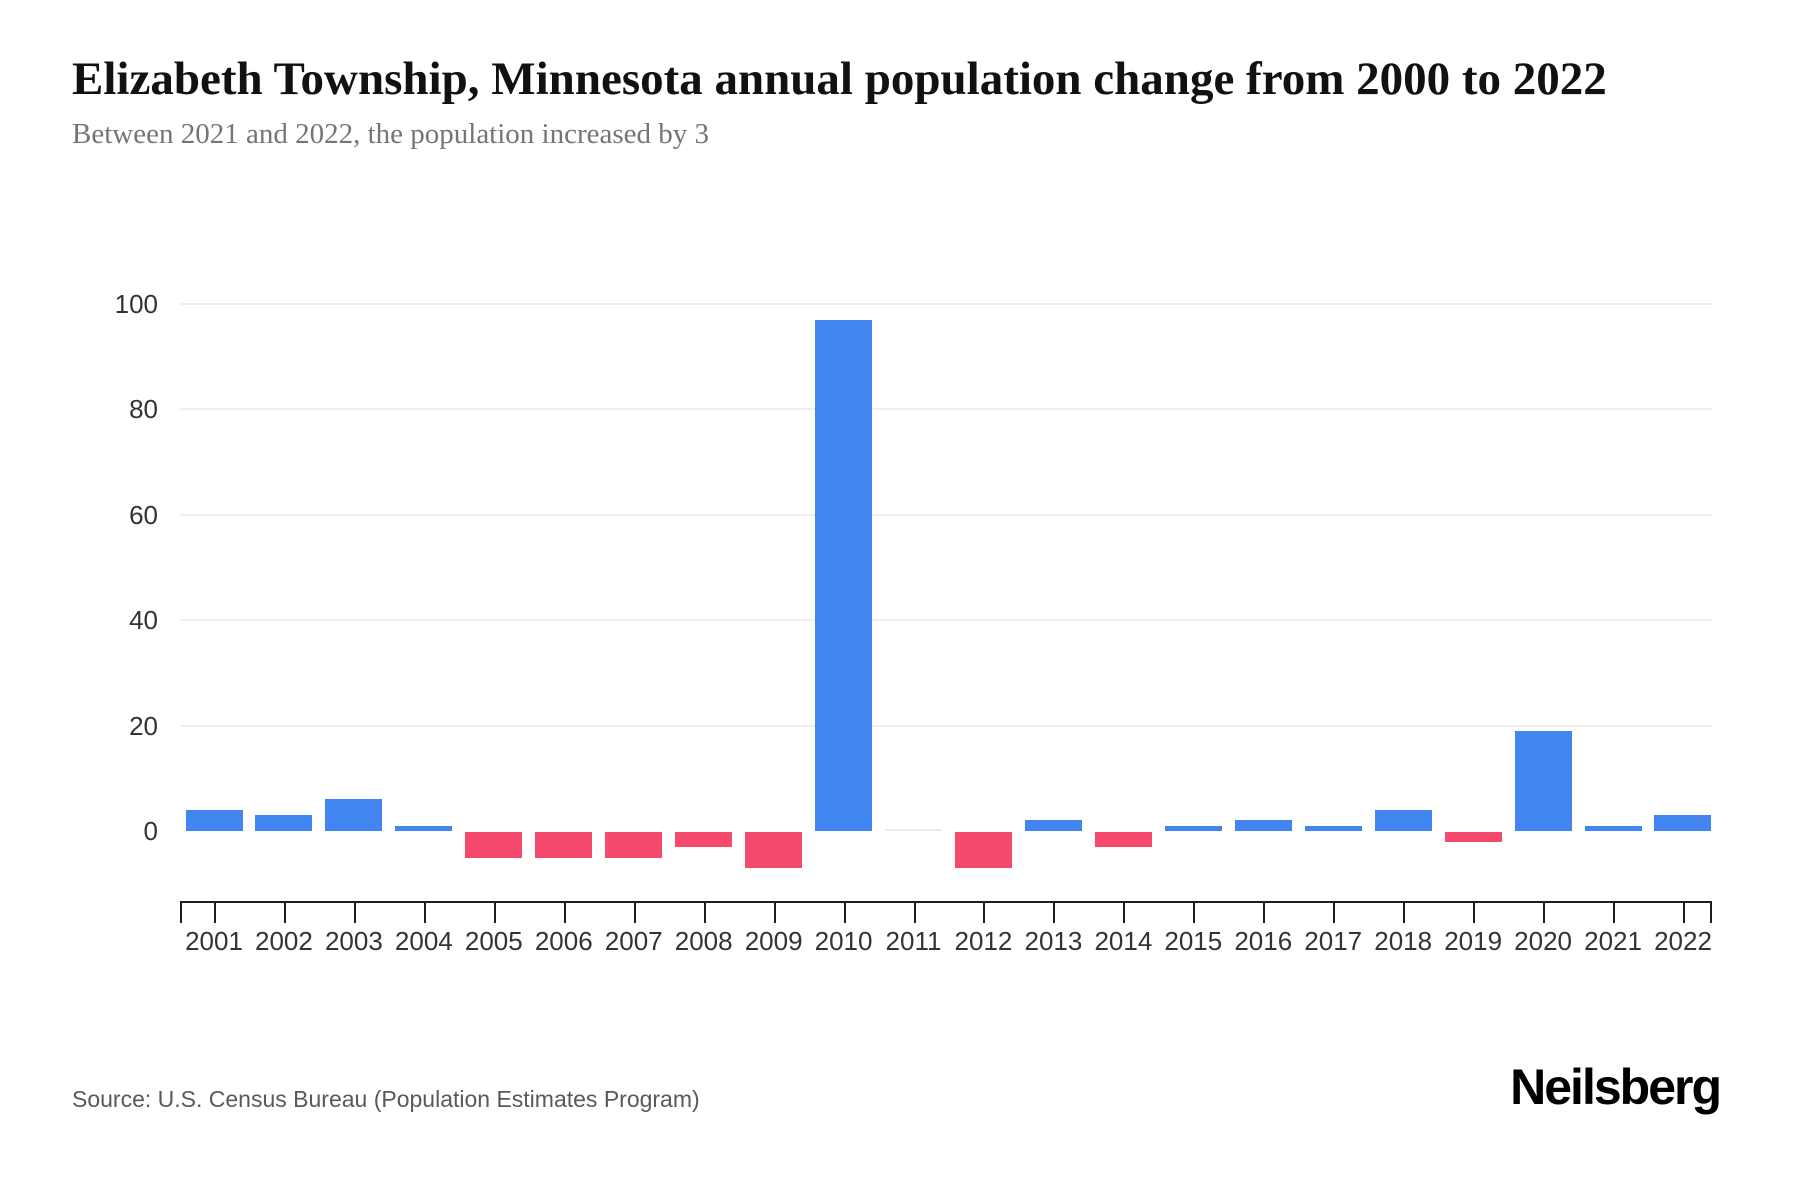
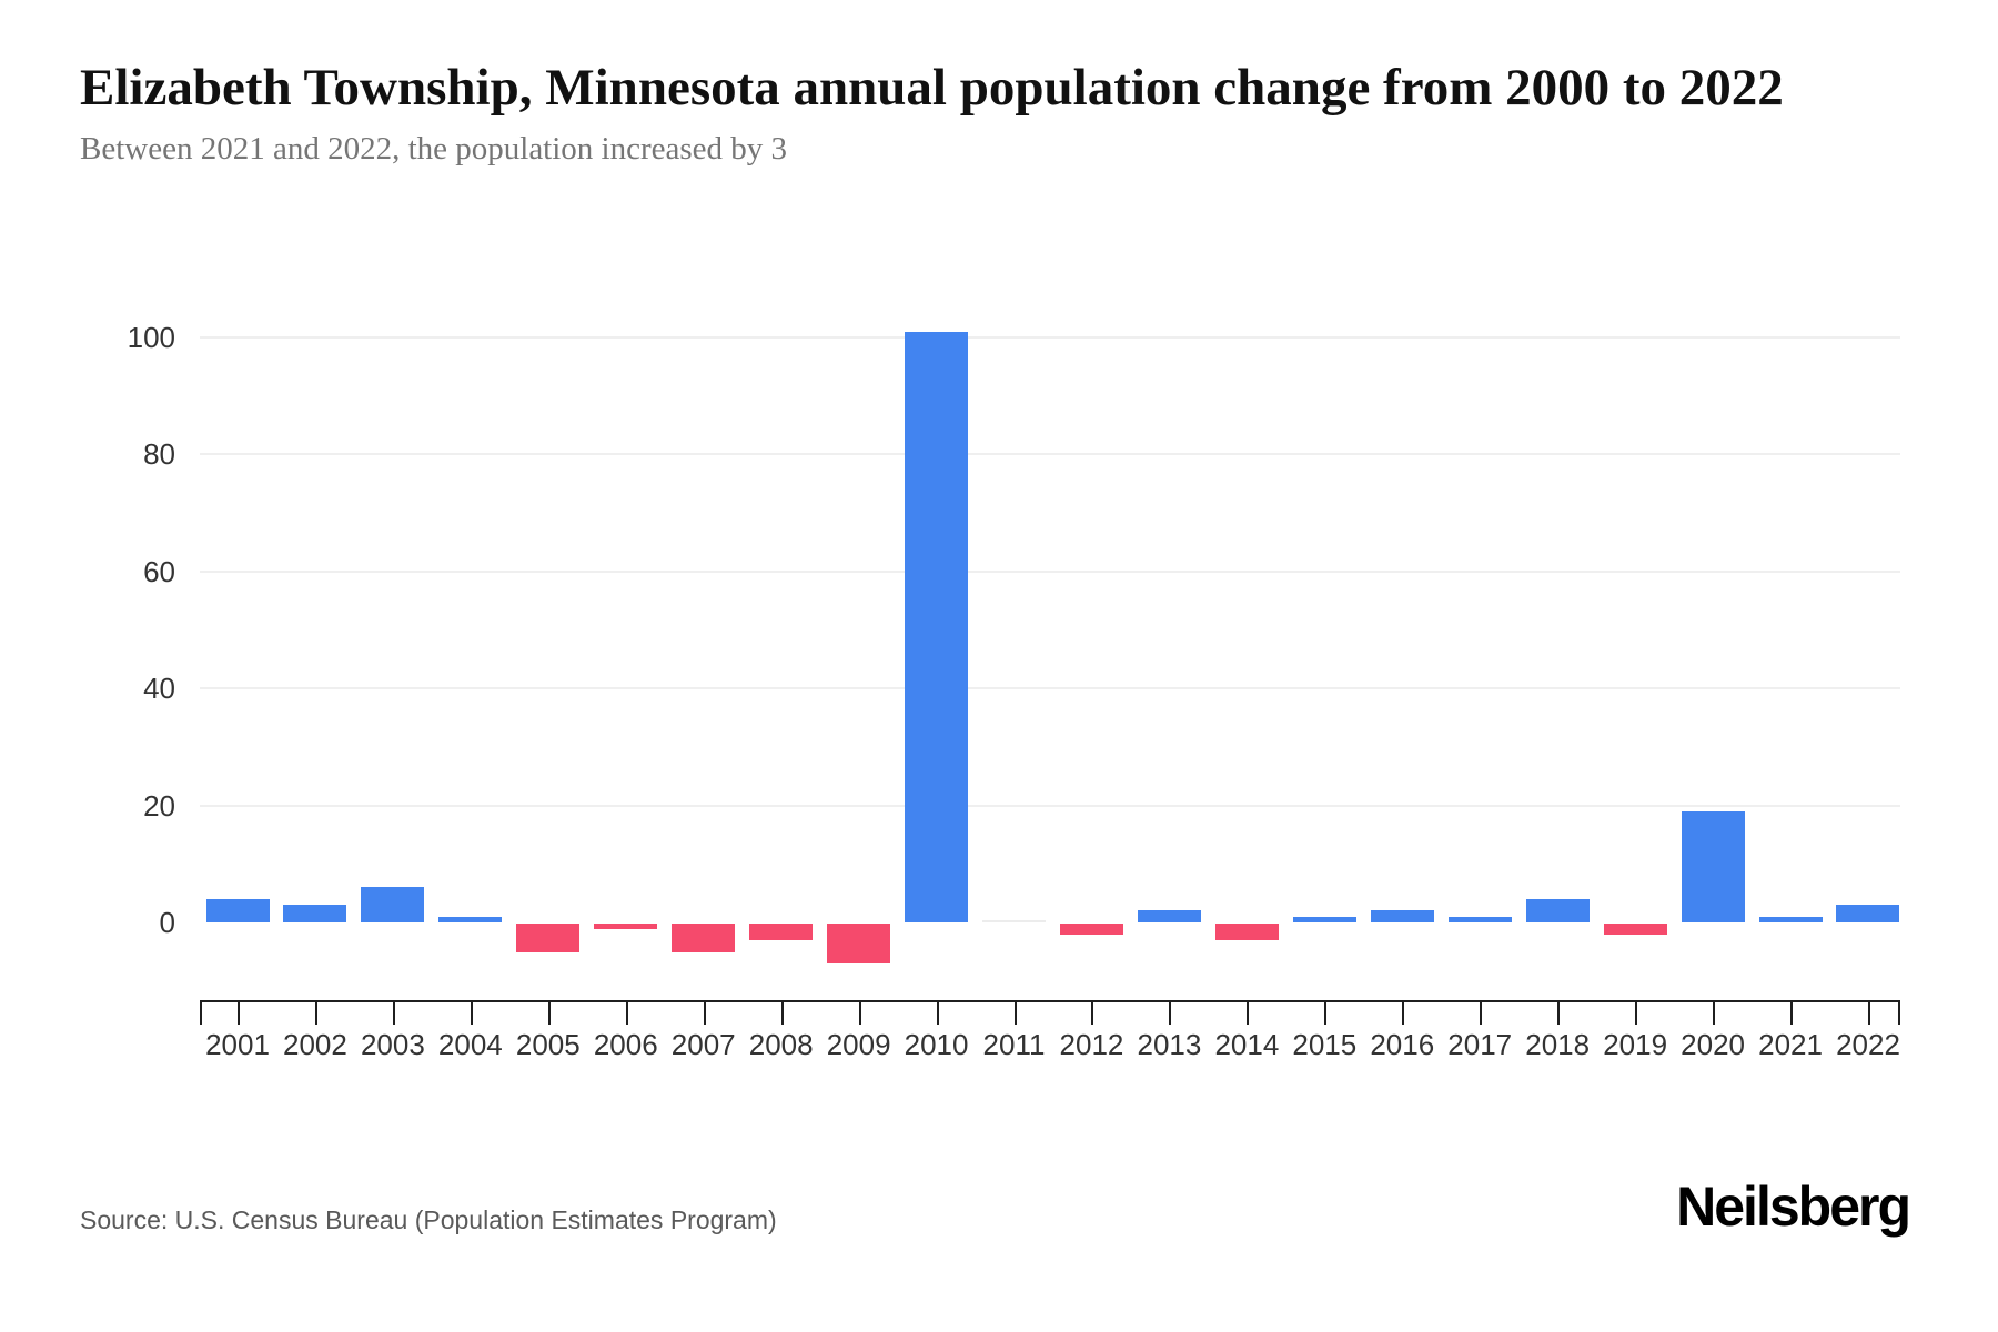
2006: -5 -> -1
2010: 97 -> 101
2012: -7 -> -2
